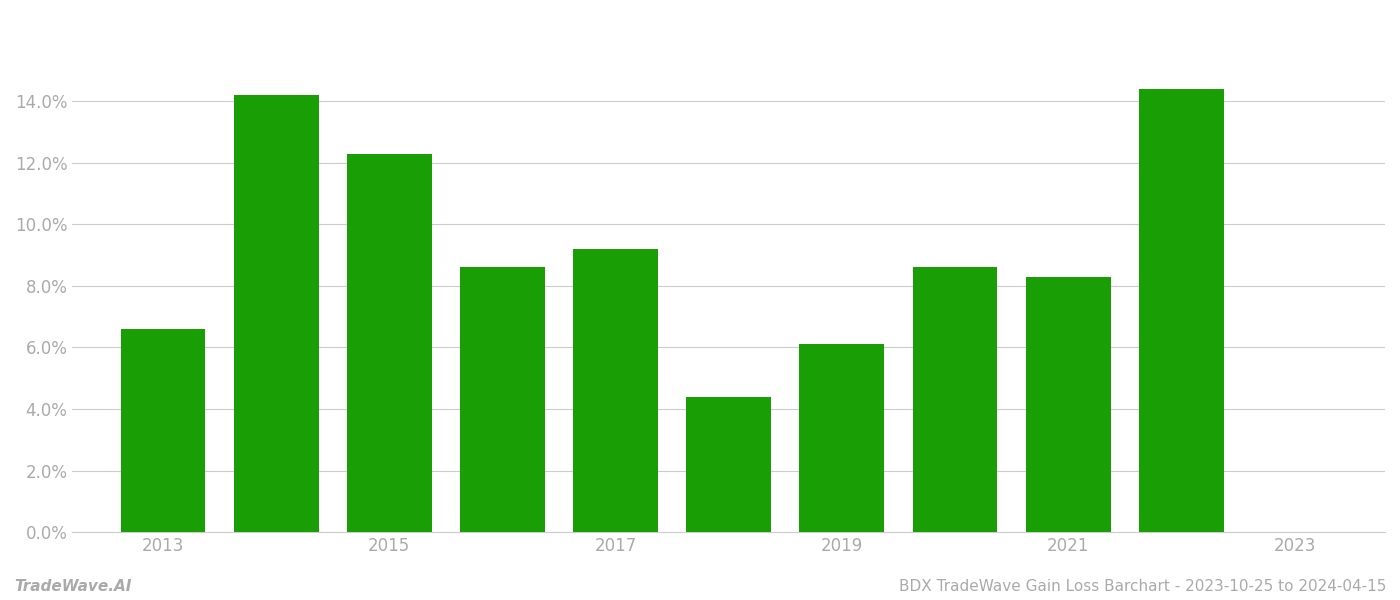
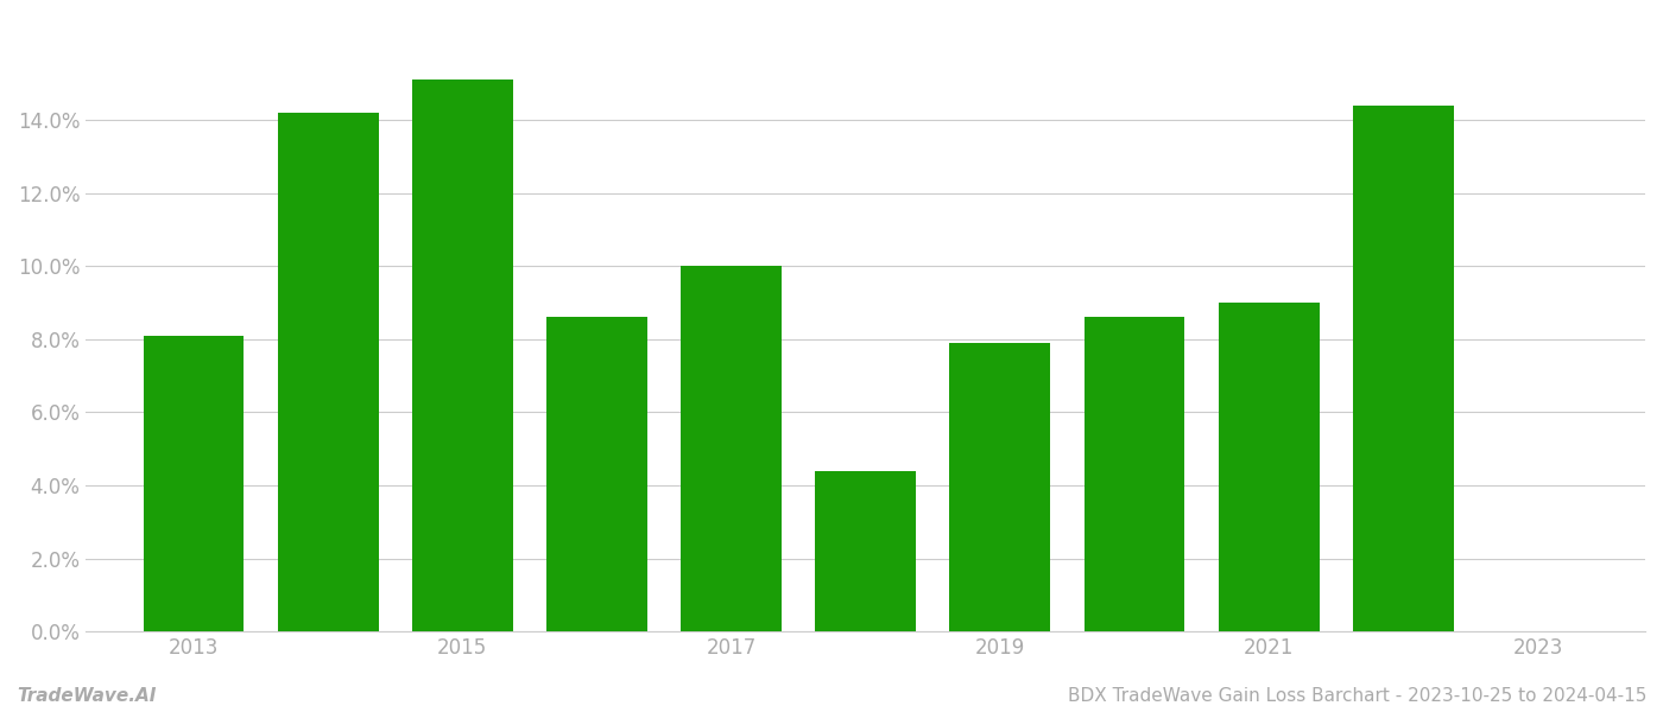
2013: 6.6% -> 8.1%
2015: 12.3% -> 15.1%
2017: 9.2% -> 10.0%
2019: 6.1% -> 7.9%
2021: 8.3% -> 9.0%
